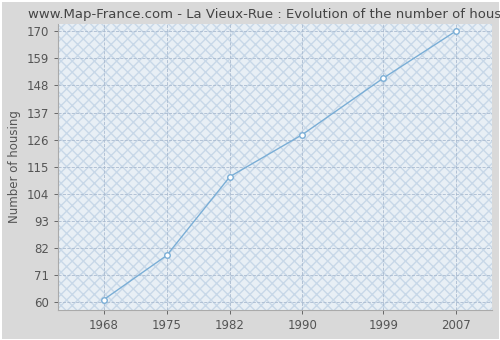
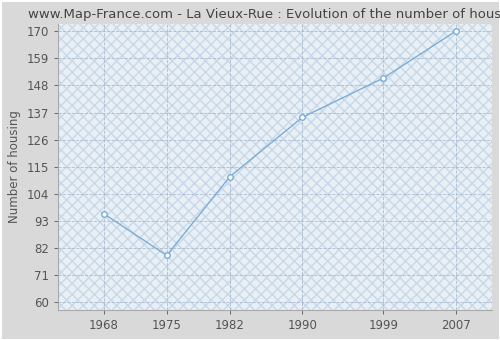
1968: 61 -> 96
1990: 128 -> 135
